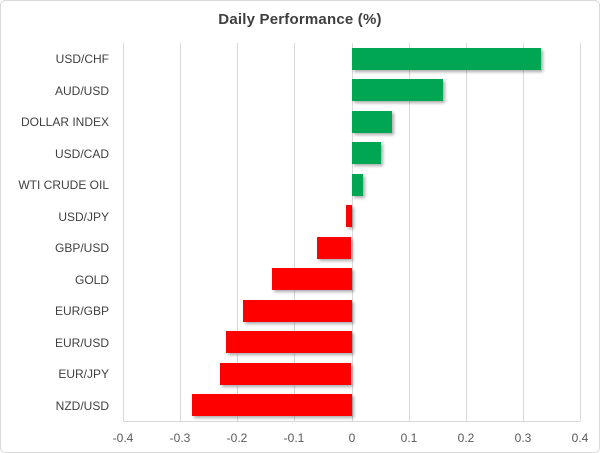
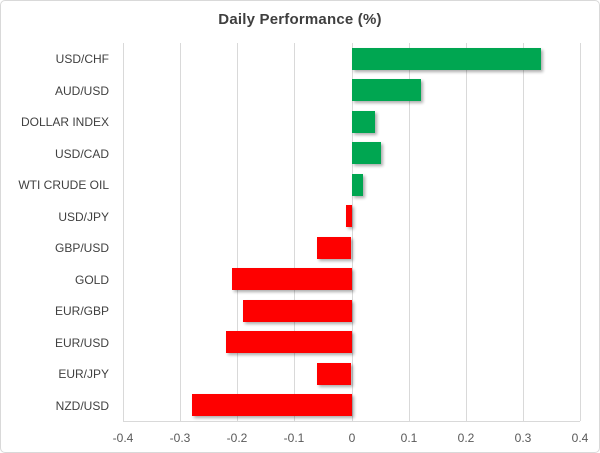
AUD/USD: 0.16 -> 0.12
DOLLAR INDEX: 0.07 -> 0.04
GOLD: -0.14 -> -0.21
EUR/JPY: -0.23 -> -0.06
